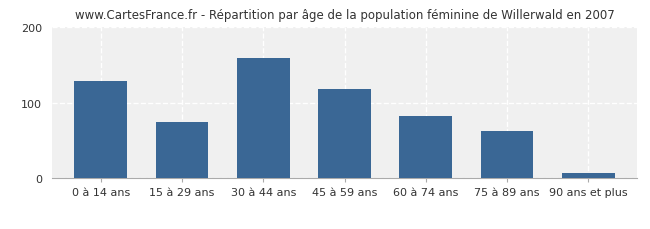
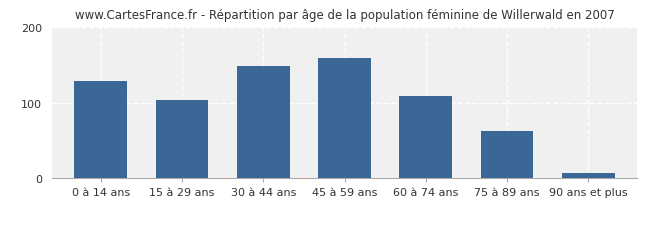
15 à 29 ans: 74 -> 103
30 à 44 ans: 158 -> 148
45 à 59 ans: 118 -> 158
60 à 74 ans: 82 -> 109
